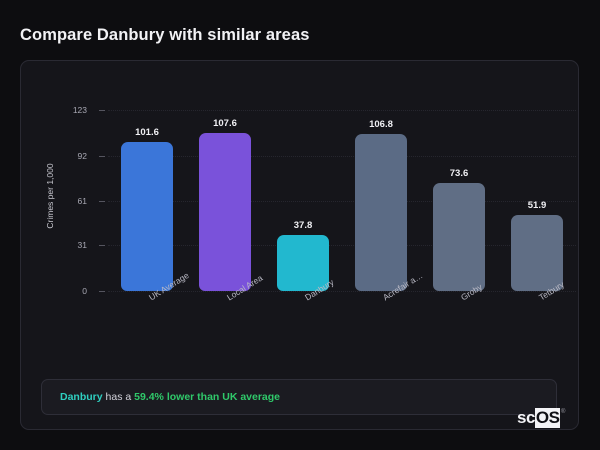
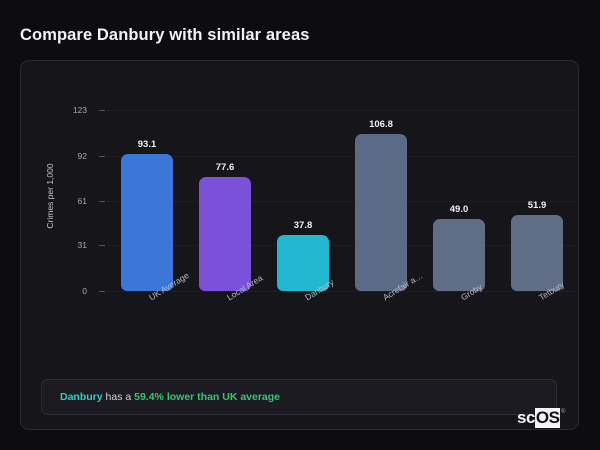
UK Average: 101.6 -> 93.1
Local Area: 107.6 -> 77.6
Groby: 73.6 -> 49.0
